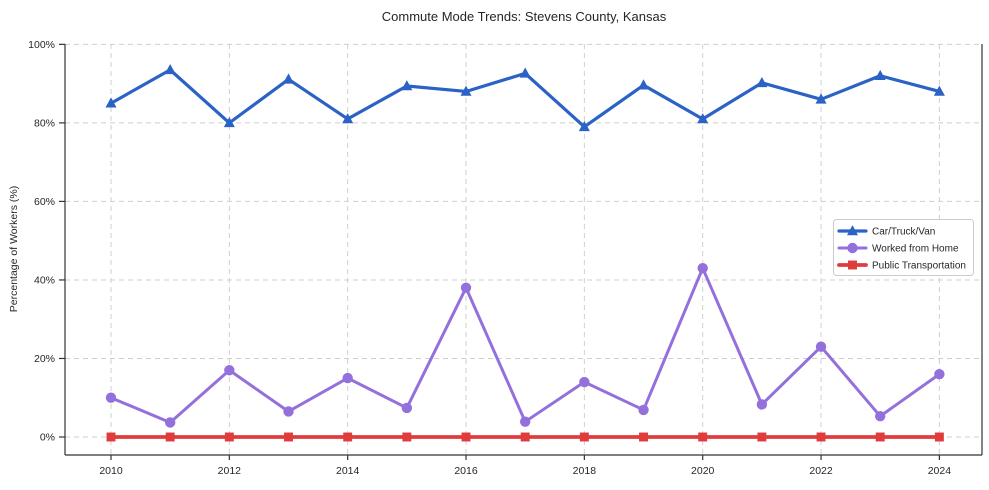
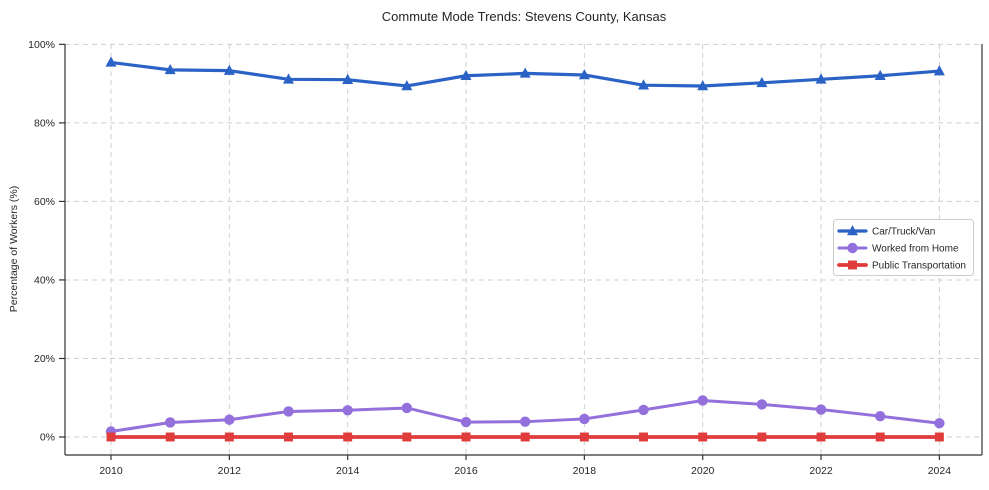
Car/Truck/Van/2010: 85% -> 95%
Worked from Home/2010: 10% -> 1%
Car/Truck/Van/2012: 80% -> 93%
Worked from Home/2012: 17% -> 4%
Car/Truck/Van/2014: 81% -> 91%
Worked from Home/2014: 15% -> 7%
Car/Truck/Van/2016: 88% -> 92%
Worked from Home/2016: 38% -> 4%
Car/Truck/Van/2018: 79% -> 92%
Worked from Home/2018: 14% -> 5%
Car/Truck/Van/2020: 81% -> 89%
Worked from Home/2020: 43% -> 9%
Car/Truck/Van/2022: 86% -> 91%
Worked from Home/2022: 23% -> 7%
Car/Truck/Van/2024: 88% -> 93%
Worked from Home/2024: 16% -> 4%
